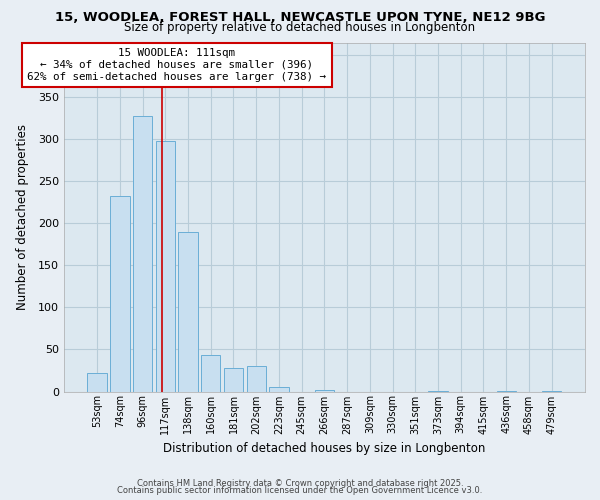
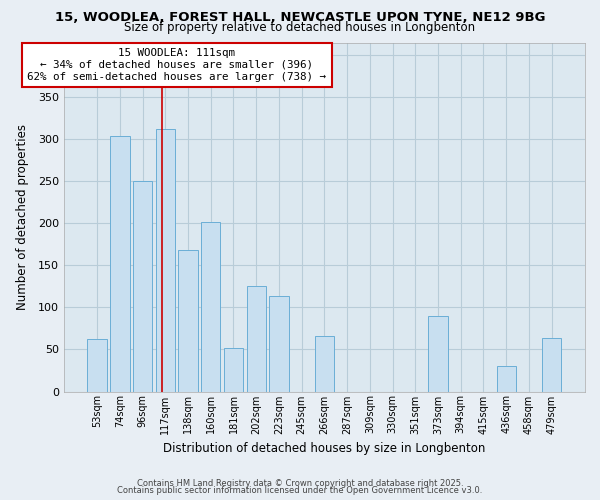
53sqm: 22 -> 62
74sqm: 233 -> 304
96sqm: 328 -> 250
117sqm: 298 -> 312
138sqm: 190 -> 168
160sqm: 44 -> 202
181sqm: 28 -> 52
202sqm: 30 -> 126
223sqm: 5 -> 114
266sqm: 2 -> 66
373sqm: 1 -> 90
436sqm: 1 -> 30
479sqm: 1 -> 64
